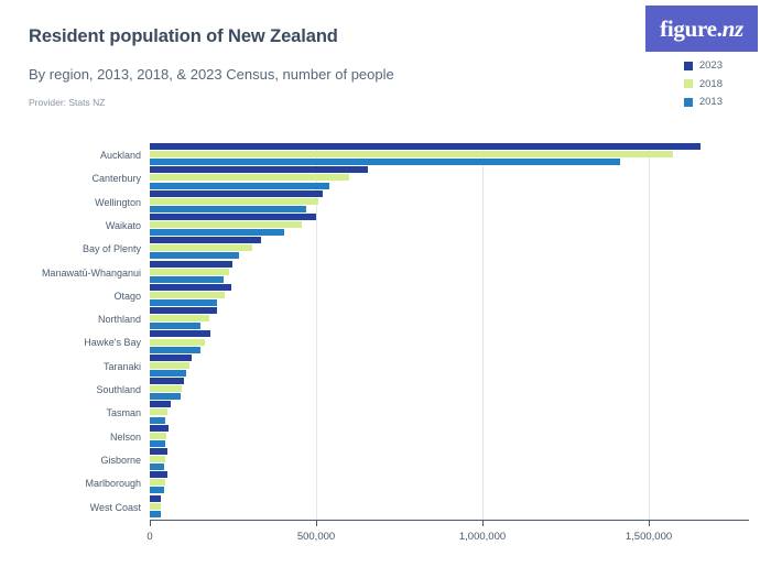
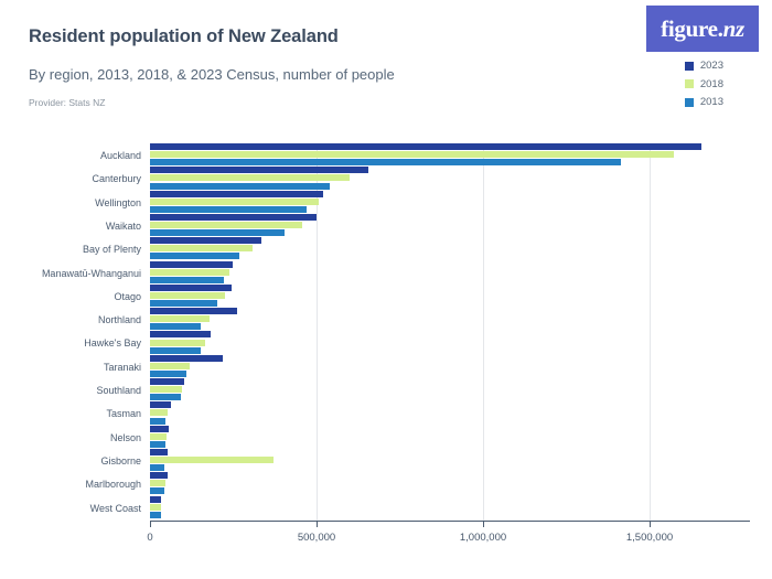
2023/Northland: 200000 -> 260000
2023/Taranaki: 130000 -> 220000
2018/Gisborne: 50000 -> 370000
